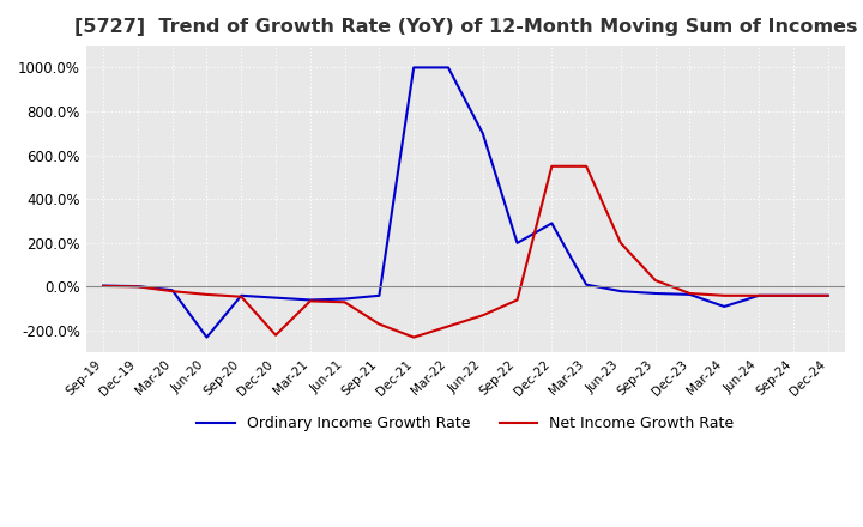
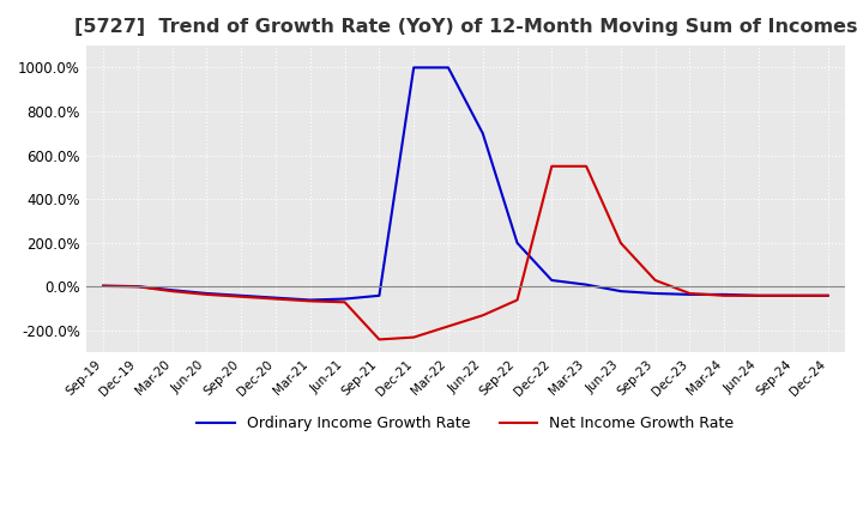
Ordinary Income Growth Rate/Jun-20: -230% -> -30%
Net Income Growth Rate/Dec-20: -220% -> -60%
Net Income Growth Rate/Sep-21: -170% -> -240%
Ordinary Income Growth Rate/Dec-22: 290% -> 30%
Ordinary Income Growth Rate/Mar-24: -90% -> -40%
